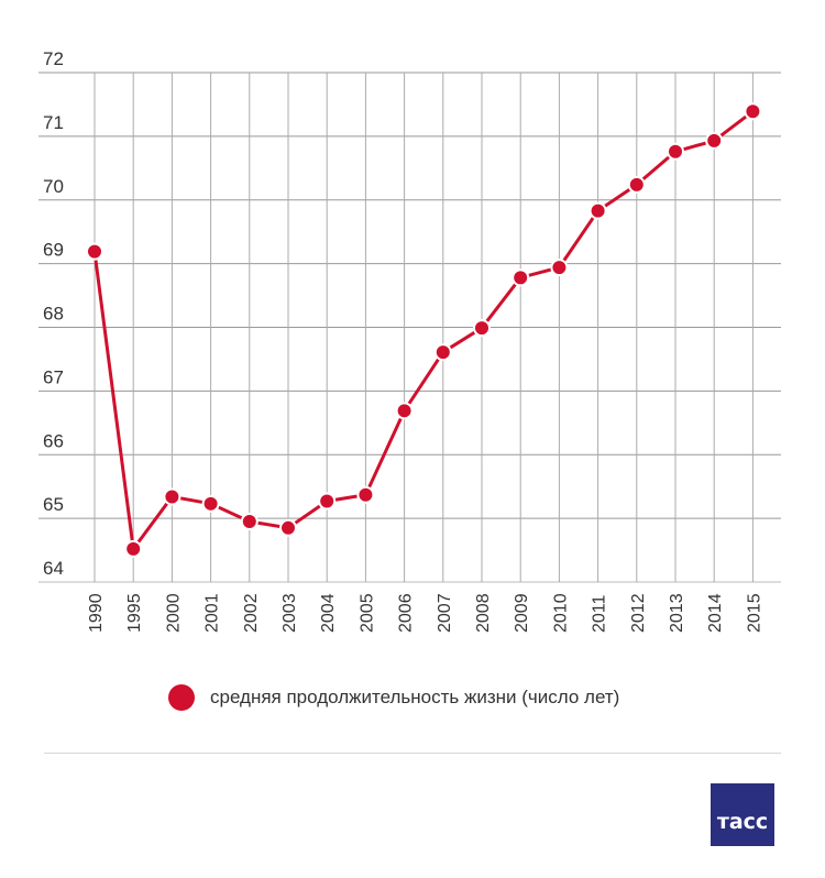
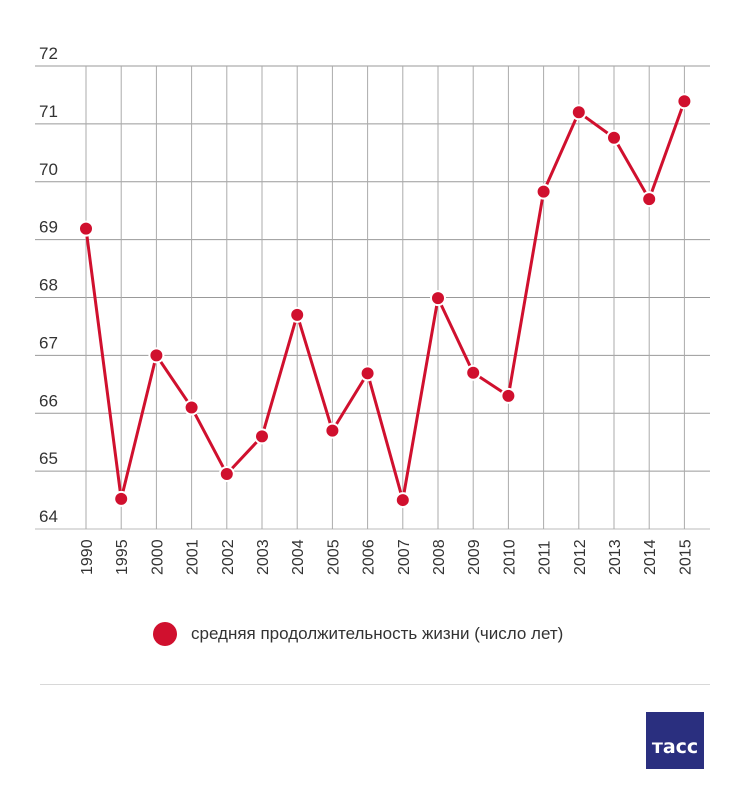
2000: 65.3 -> 67.0
2001: 65.2 -> 66.1
2003: 64.8 -> 65.6
2004: 65.3 -> 67.7
2005: 65.4 -> 65.7
2007: 67.6 -> 64.5
2009: 68.8 -> 66.7
2010: 68.9 -> 66.3
2012: 70.2 -> 71.2
2014: 70.9 -> 69.7
